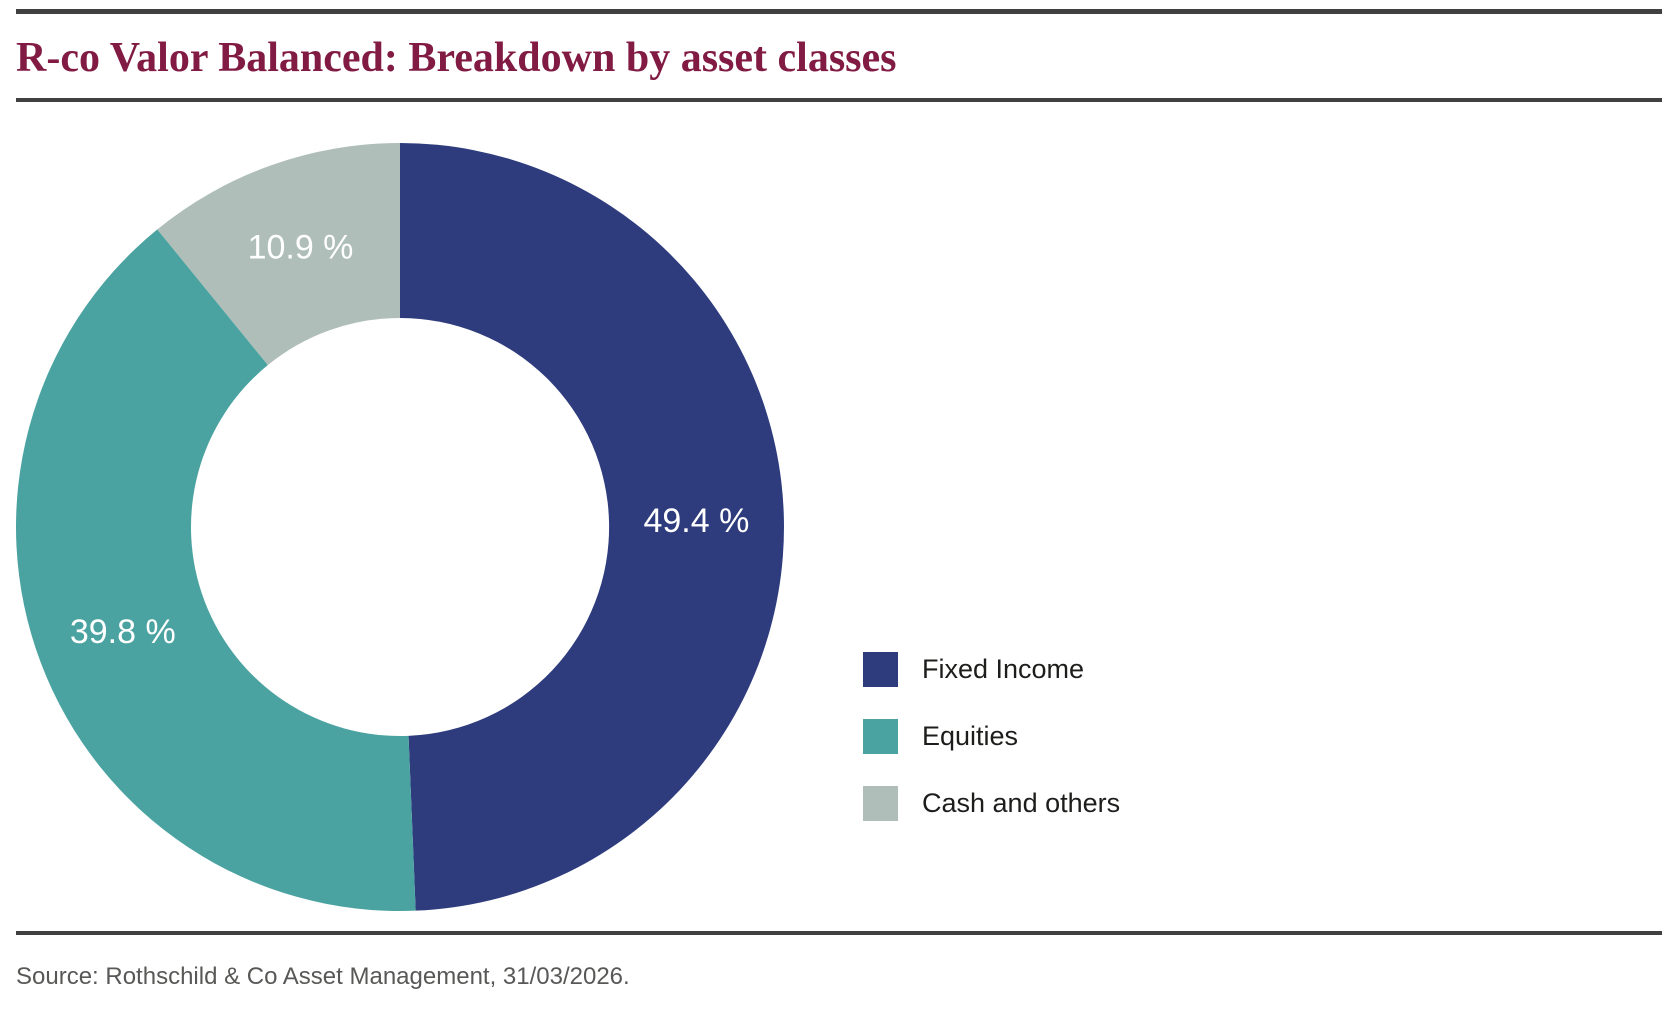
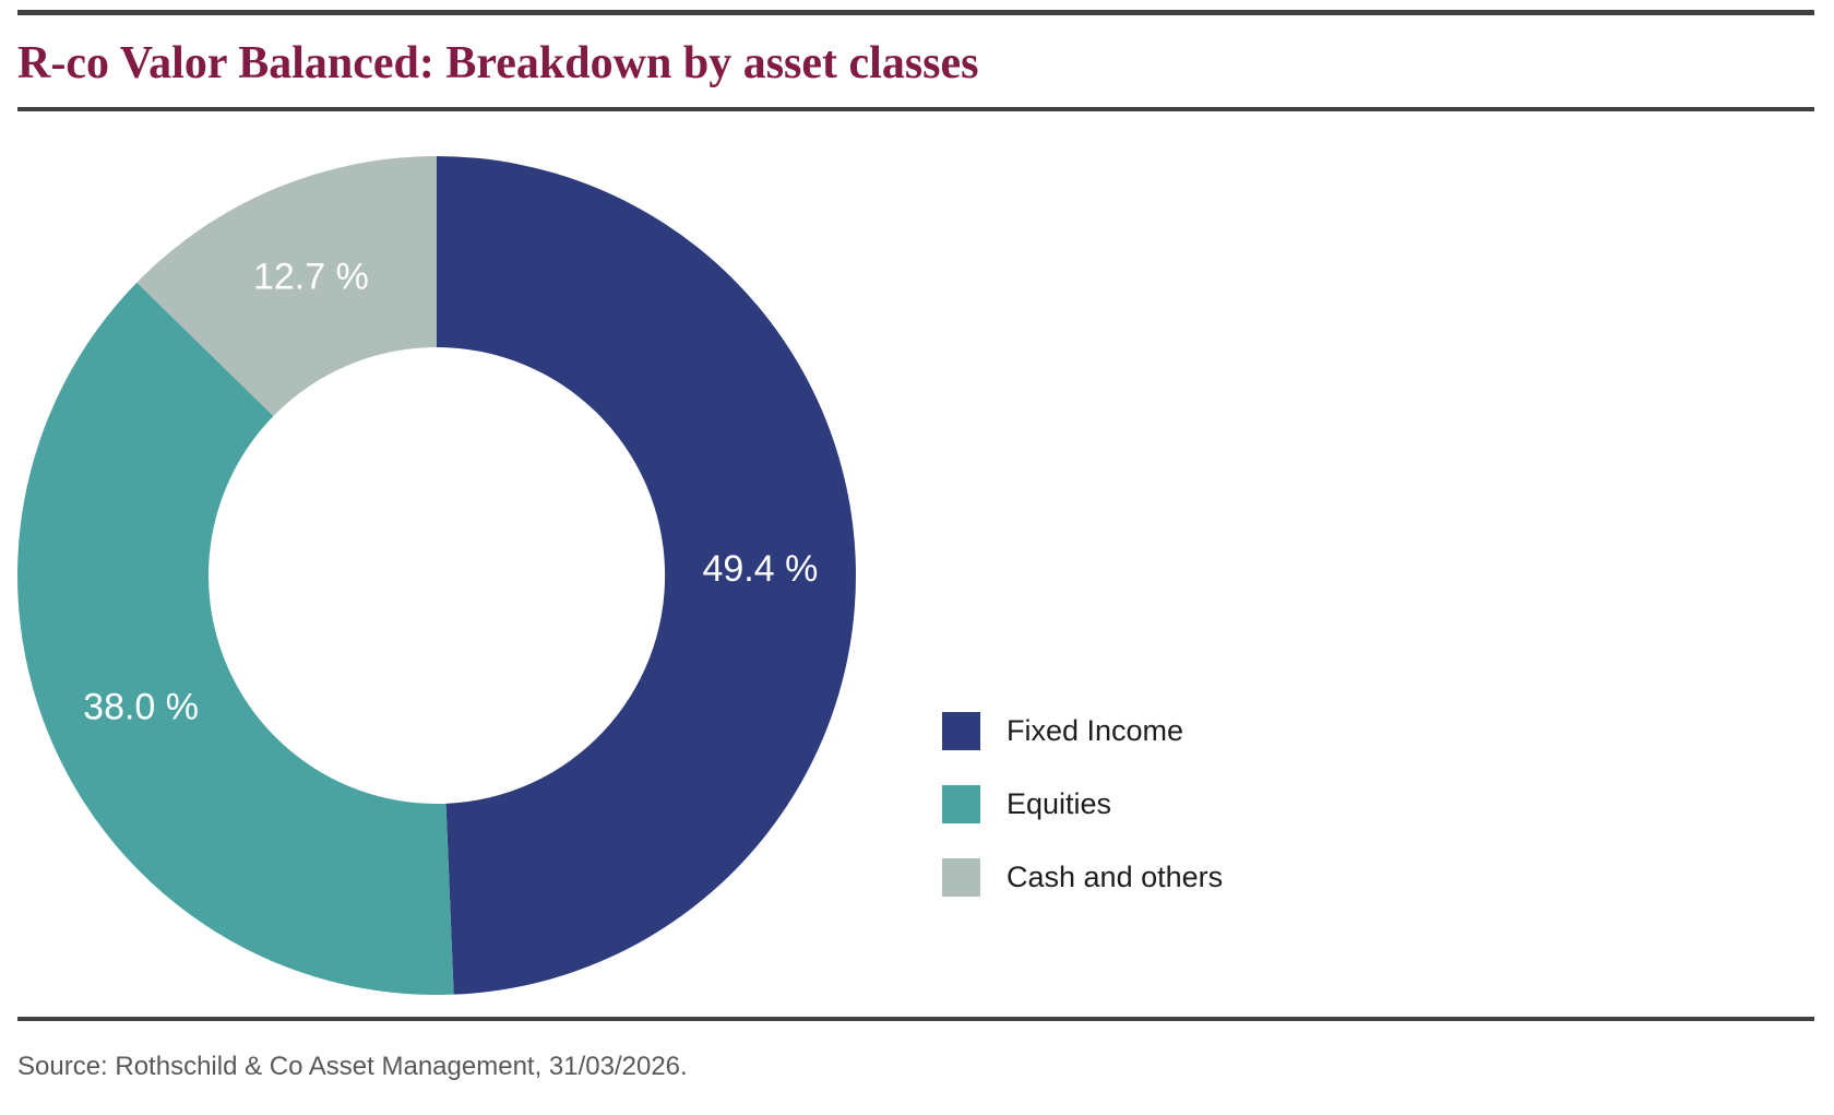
Equities: 39.8 -> 38.0
Cash and others: 10.9 -> 12.7
